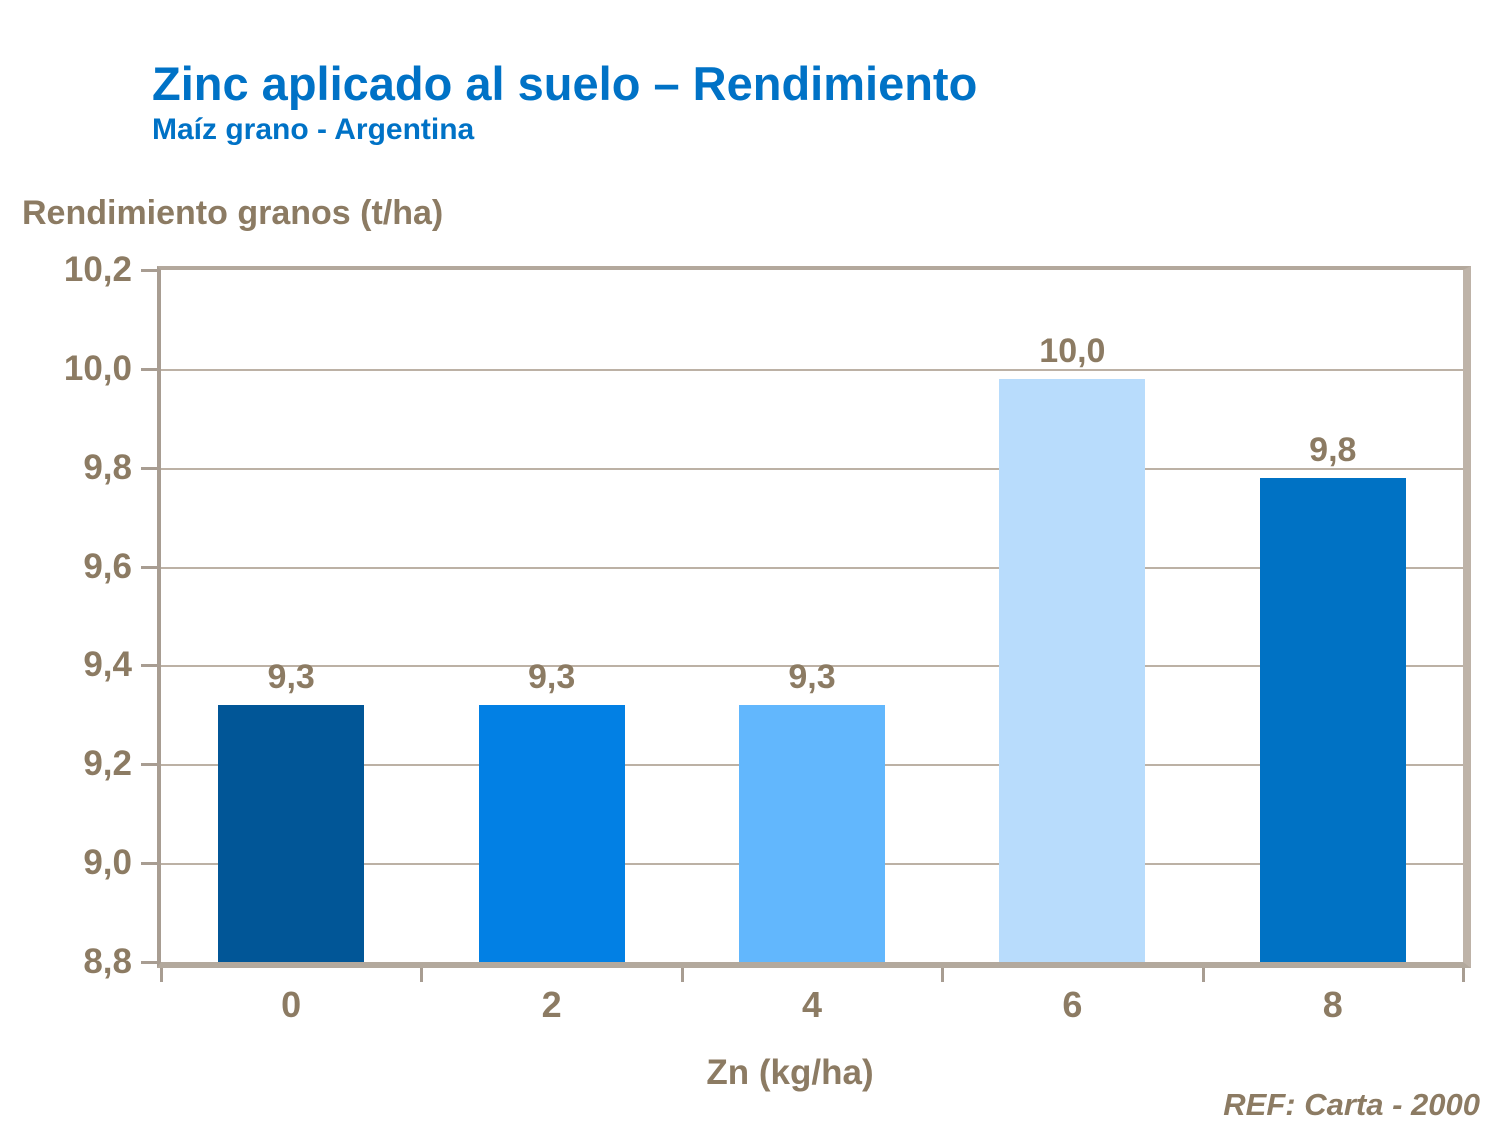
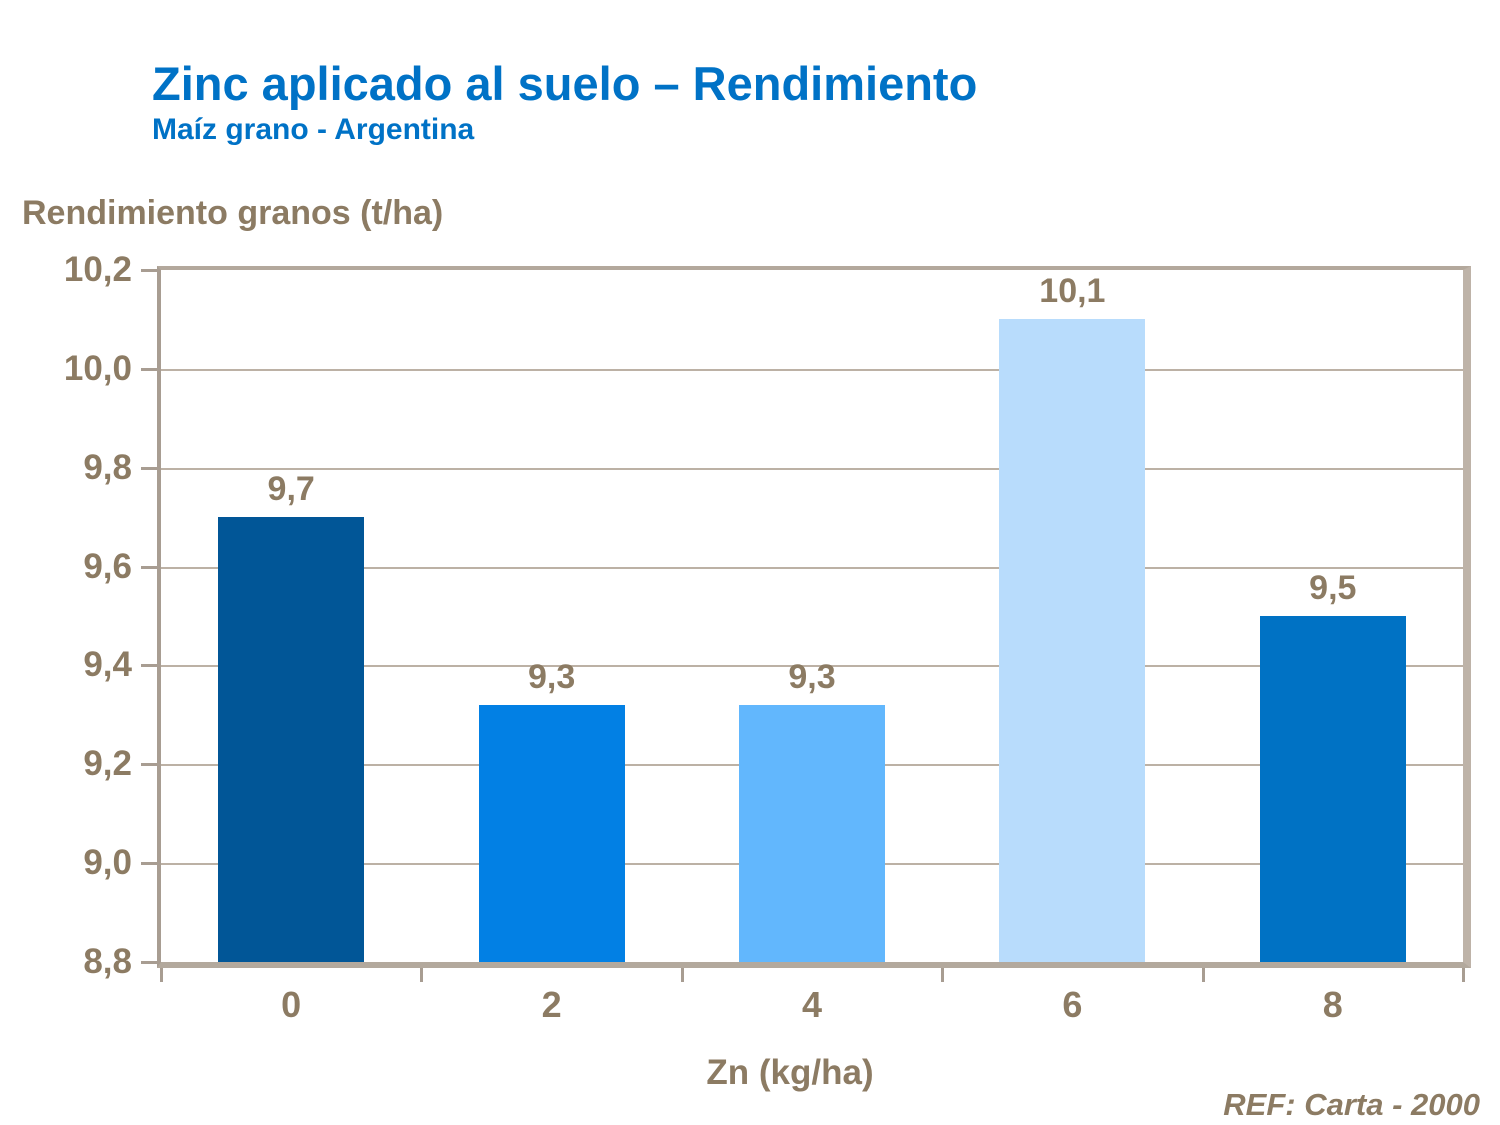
0: 9,3 -> 9,7
6: 10,0 -> 10,1
8: 9,8 -> 9,5
